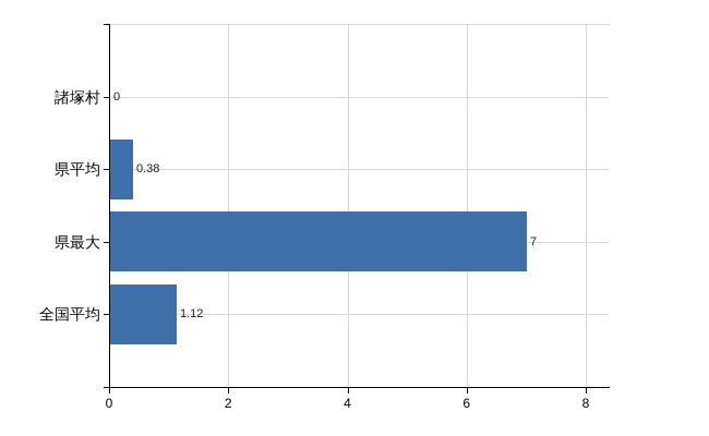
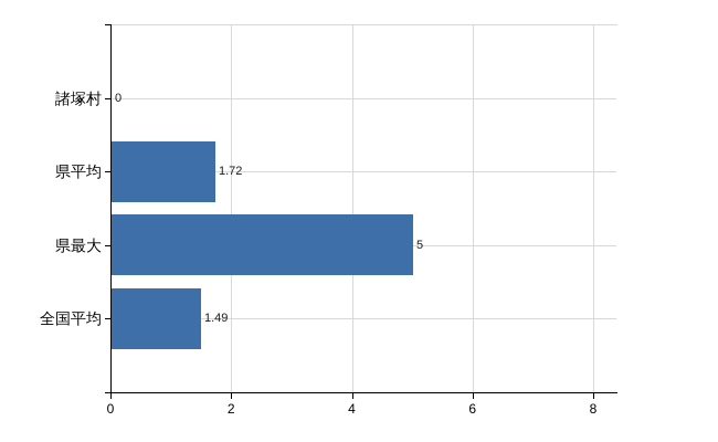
県平均: 0.38 -> 1.72
県最大: 7 -> 5
全国平均: 1.12 -> 1.49
